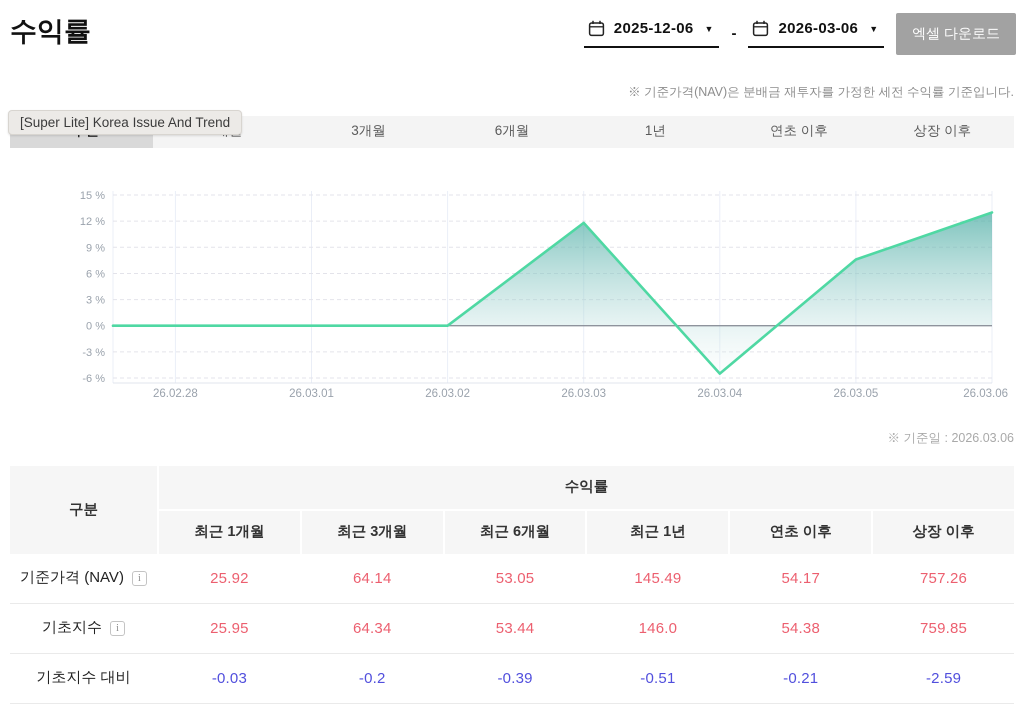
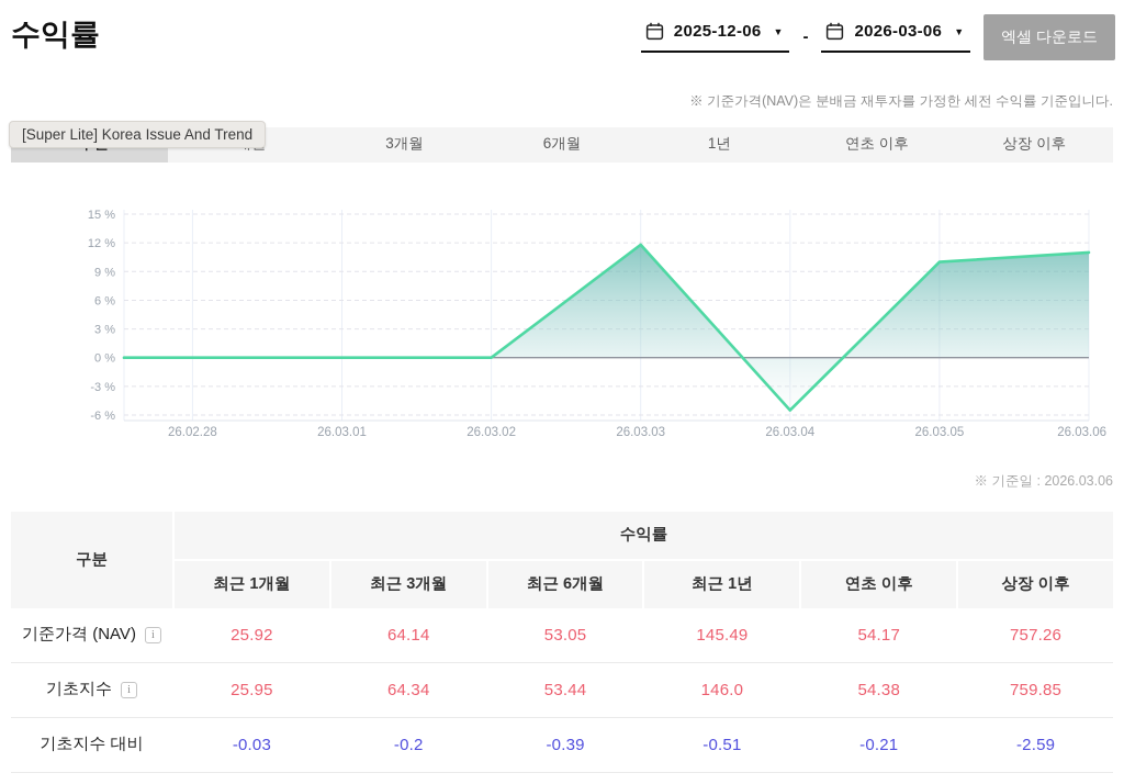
26.03.05: 8% -> 10%
26.03.06: 13% -> 11%
